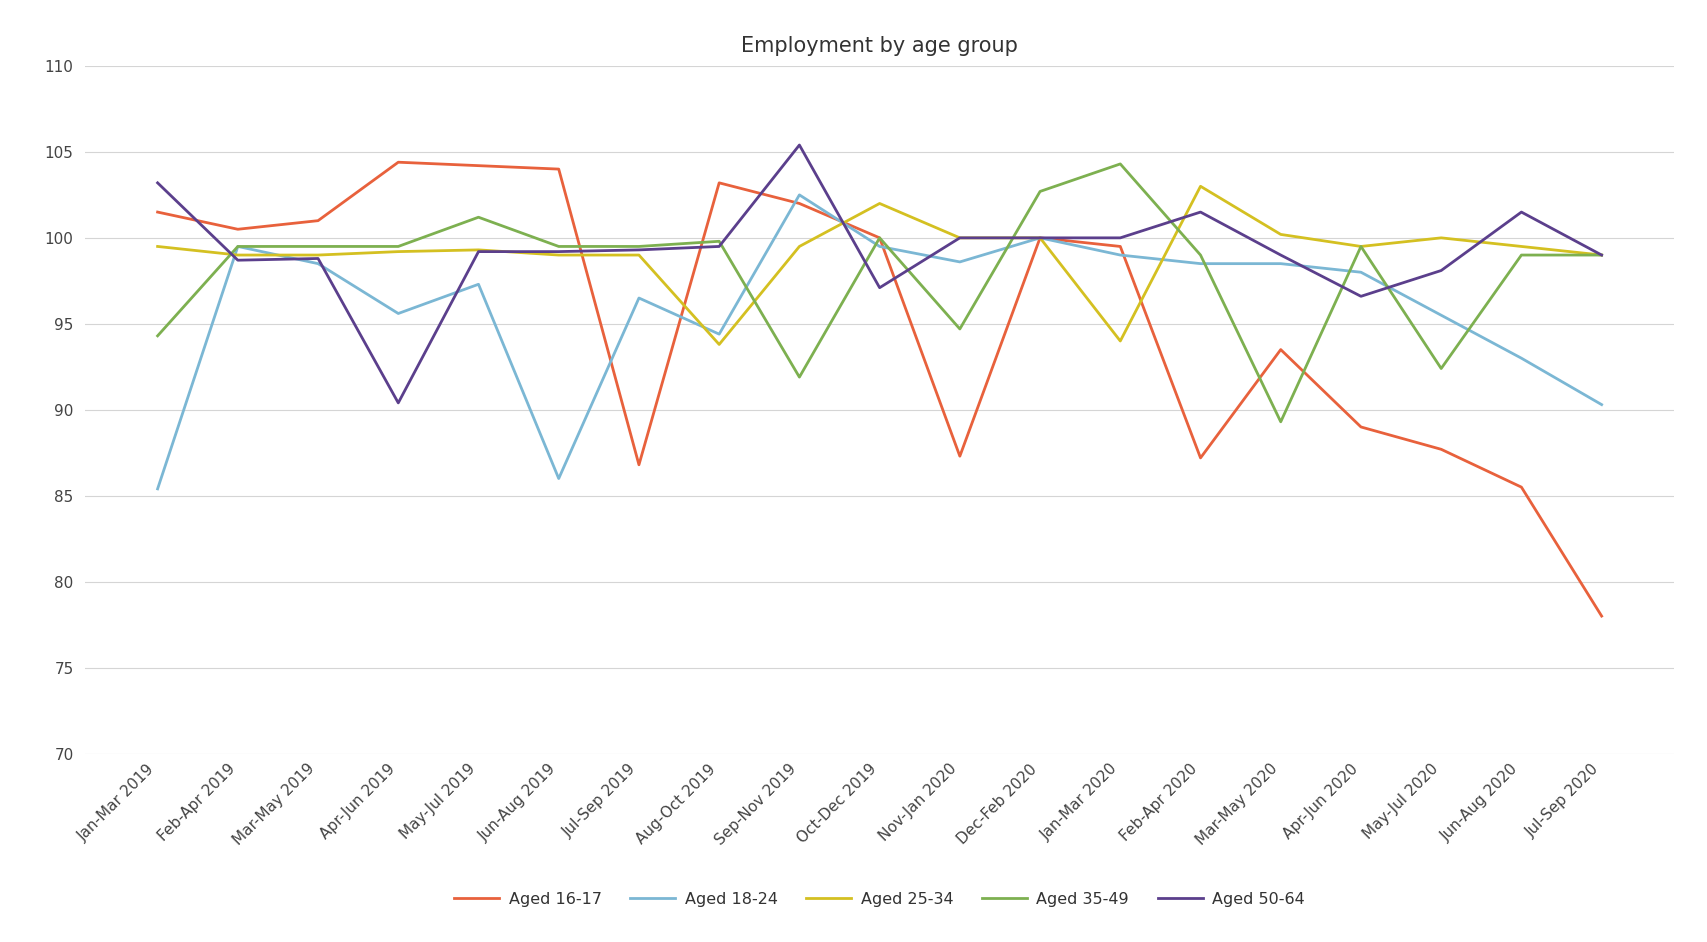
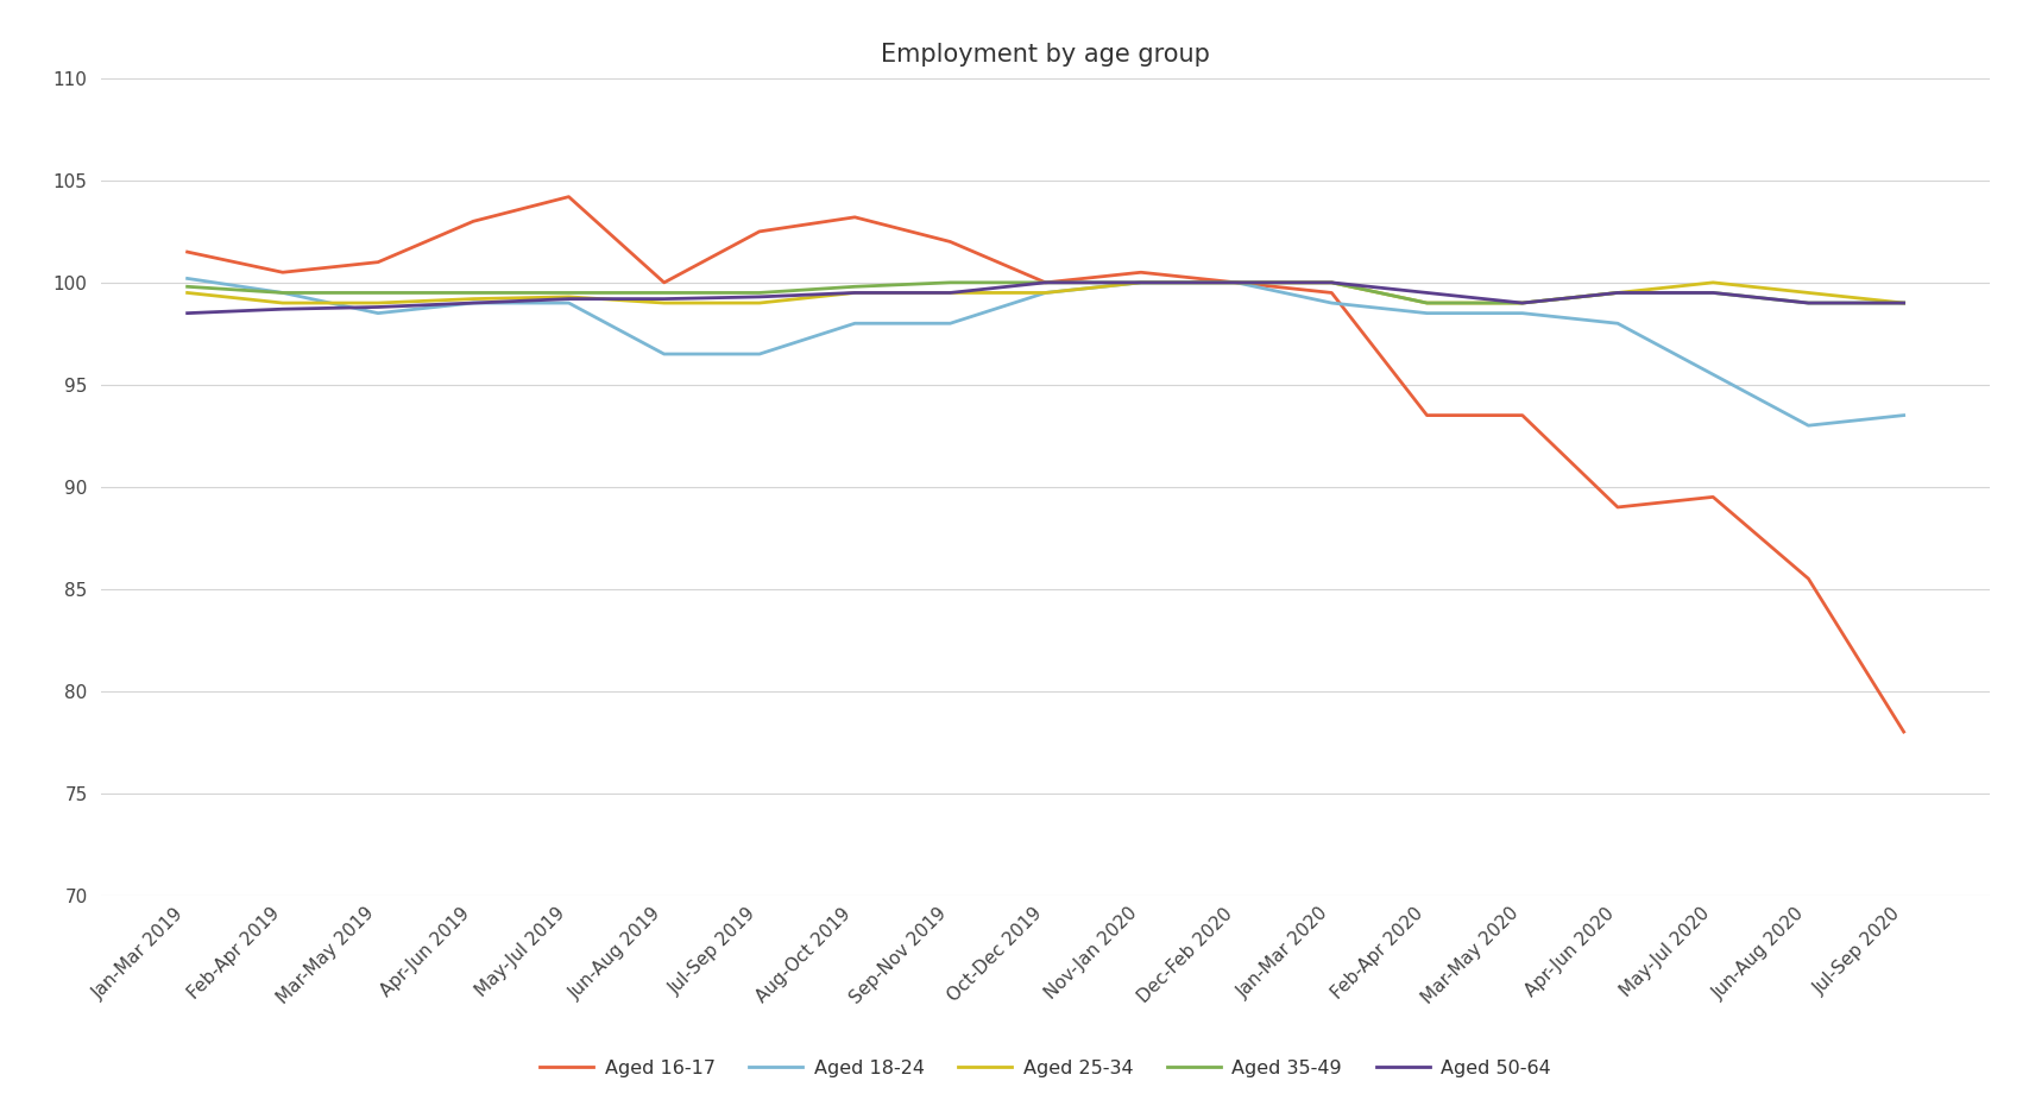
Aged 18-24/Jan-Mar 2019: 85.4 -> 100.2
Aged 35-49/Jan-Mar 2019: 94.3 -> 99.8
Aged 50-64/Jan-Mar 2019: 103.2 -> 98.5
Aged 16-17/Apr-Jun 2019: 104.4 -> 103.0
Aged 18-24/Apr-Jun 2019: 95.6 -> 99.0
Aged 50-64/Apr-Jun 2019: 90.4 -> 99.0
Aged 18-24/May-Jul 2019: 97.3 -> 99.0
Aged 35-49/May-Jul 2019: 101.2 -> 99.5
Aged 16-17/Jun-Aug 2019: 104.0 -> 100.0
Aged 18-24/Jun-Aug 2019: 86.0 -> 96.5
Aged 16-17/Jul-Sep 2019: 86.8 -> 102.5
Aged 18-24/Aug-Oct 2019: 94.4 -> 98.0
Aged 25-34/Aug-Oct 2019: 93.8 -> 99.5
Aged 18-24/Sep-Nov 2019: 102.5 -> 98.0
Aged 35-49/Sep-Nov 2019: 91.9 -> 100.0
Aged 50-64/Sep-Nov 2019: 105.4 -> 99.5
Aged 25-34/Oct-Dec 2019: 102.0 -> 99.5
Aged 50-64/Oct-Dec 2019: 97.1 -> 100.0
Aged 16-17/Nov-Jan 2020: 87.3 -> 100.5
Aged 18-24/Nov-Jan 2020: 98.6 -> 100.0
Aged 35-49/Nov-Jan 2020: 94.7 -> 100.0
Aged 35-49/Dec-Feb 2020: 102.7 -> 100.0
Aged 25-34/Jan-Mar 2020: 94.0 -> 100.0
Aged 35-49/Jan-Mar 2020: 104.3 -> 100.0
Aged 16-17/Feb-Apr 2020: 87.2 -> 93.5
Aged 25-34/Feb-Apr 2020: 103.0 -> 99.0
Aged 50-64/Feb-Apr 2020: 101.5 -> 99.5
Aged 25-34/Mar-May 2020: 100.2 -> 99.0
Aged 35-49/Mar-May 2020: 89.3 -> 99.0
Aged 50-64/Apr-Jun 2020: 96.6 -> 99.5
Aged 16-17/May-Jul 2020: 87.7 -> 89.5
Aged 35-49/May-Jul 2020: 92.4 -> 99.5
Aged 50-64/May-Jul 2020: 98.1 -> 99.5
Aged 50-64/Jun-Aug 2020: 101.5 -> 99.0
Aged 18-24/Jul-Sep 2020: 90.3 -> 93.5
